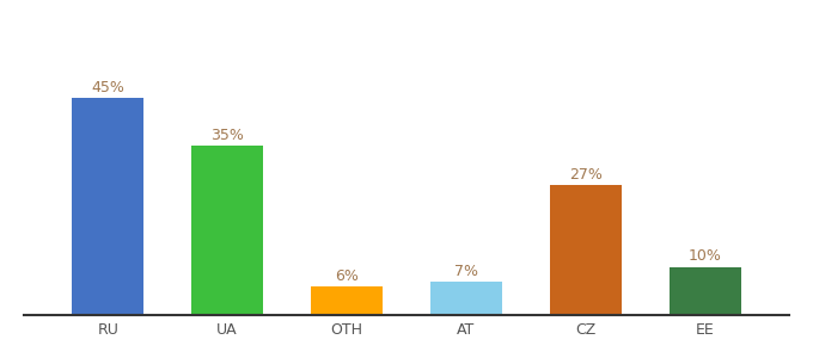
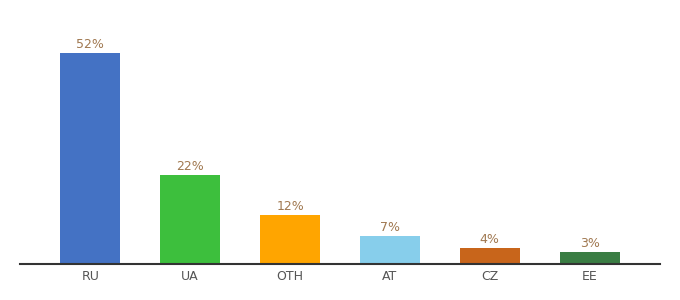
RU: 45% -> 52%
UA: 35% -> 22%
OTH: 6% -> 12%
CZ: 27% -> 4%
EE: 10% -> 3%
